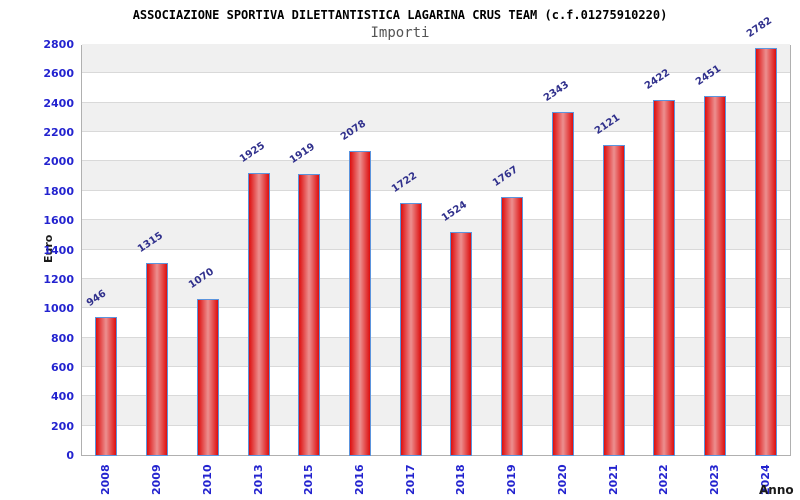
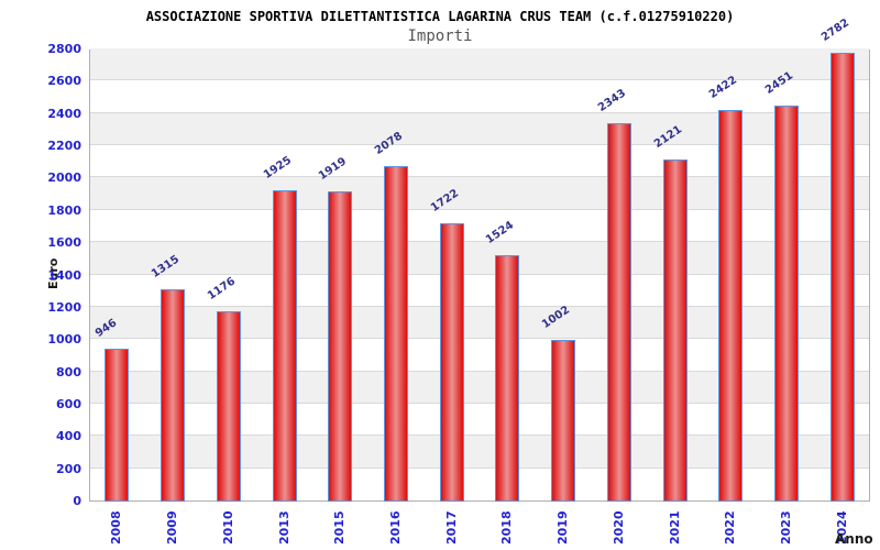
2010: 1070 -> 1176
2019: 1767 -> 1002
